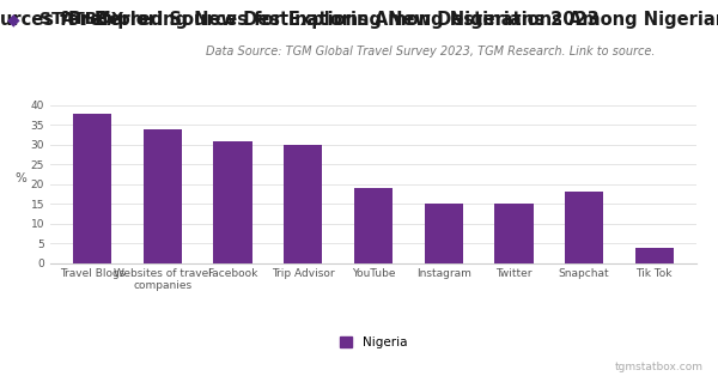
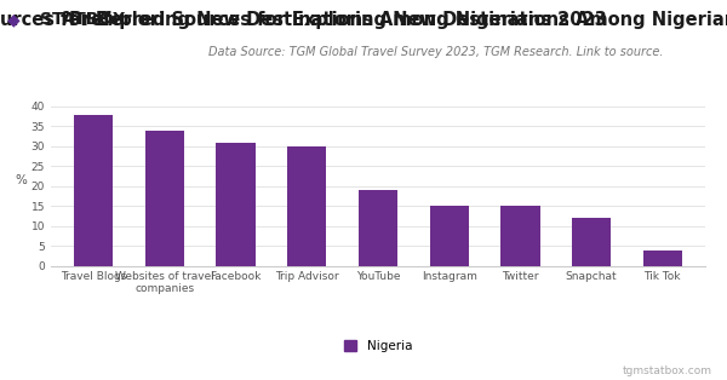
Snapchat: 18 -> 12
